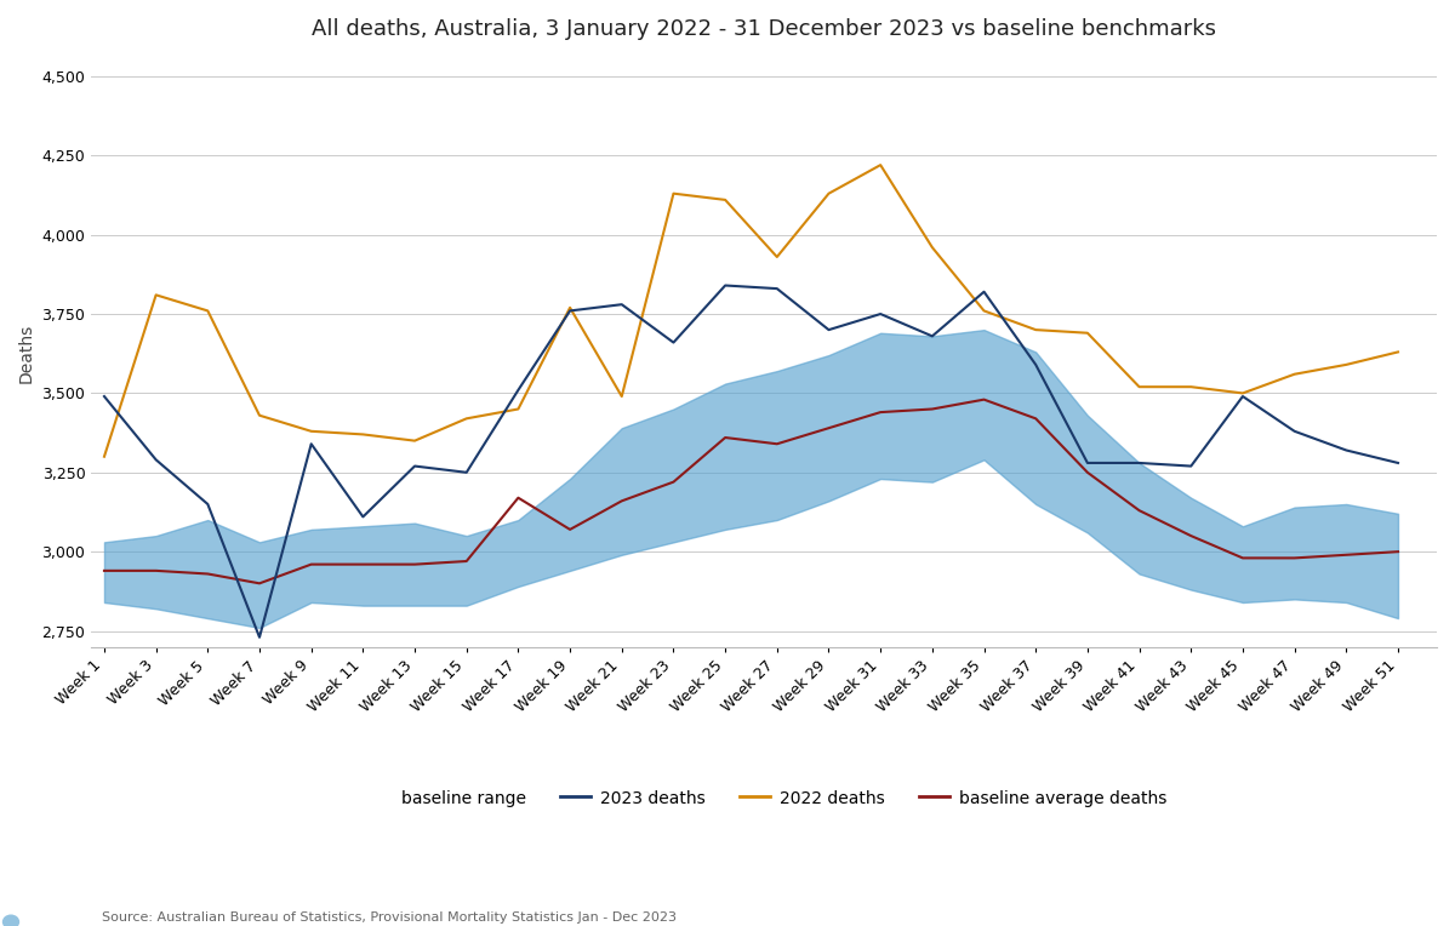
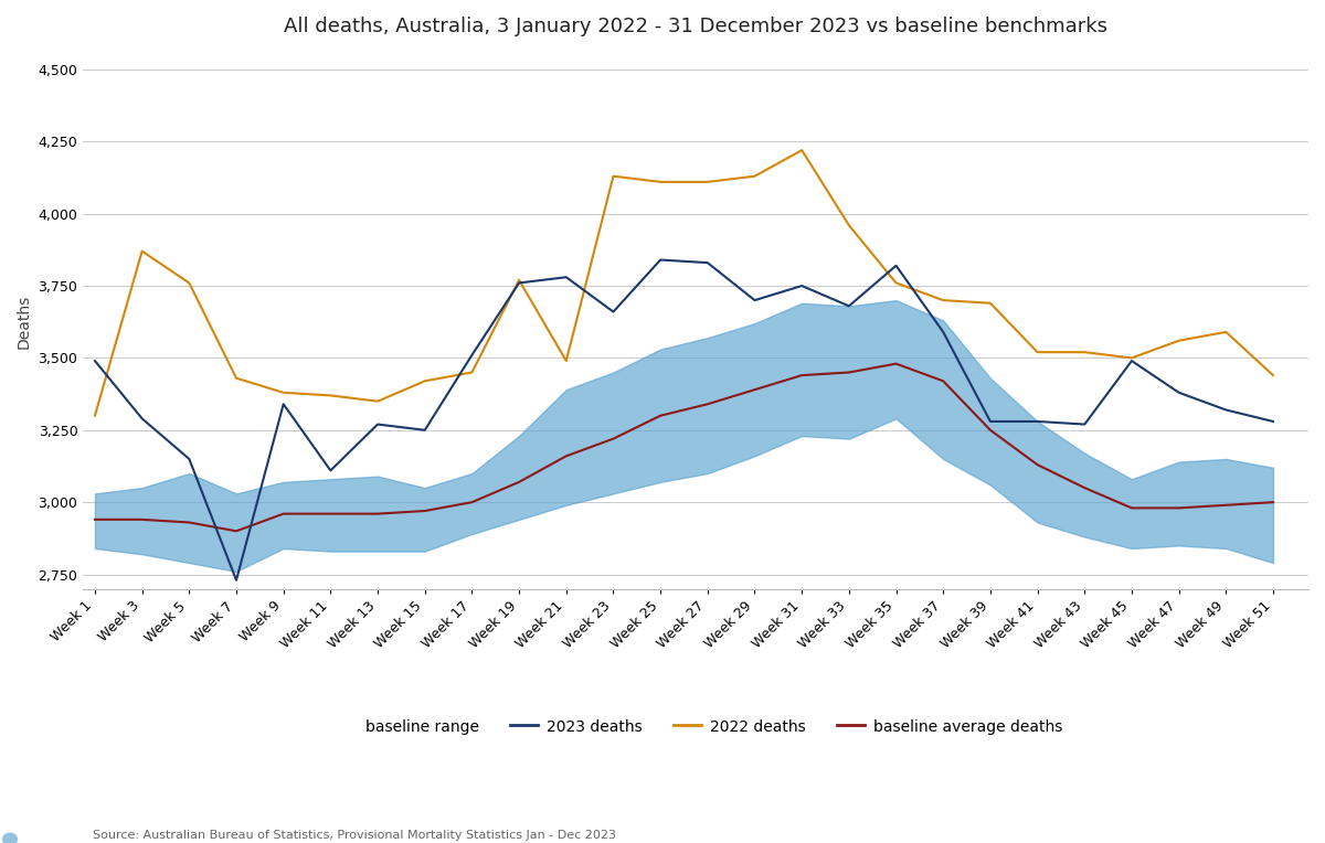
2022 deaths/Week 3: 3,810 -> 3,870
baseline average deaths/Week 17: 3,170 -> 3,000
baseline average deaths/Week 25: 3,360 -> 3,300
2022 deaths/Week 27: 3,930 -> 4,110
2022 deaths/Week 51: 3,630 -> 3,440
